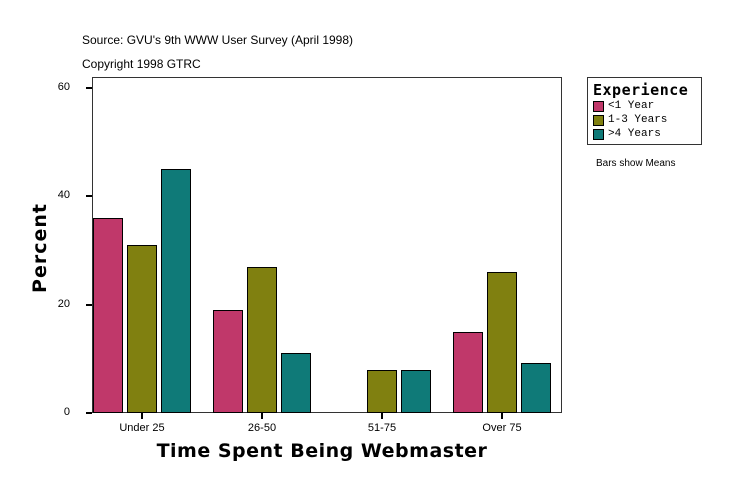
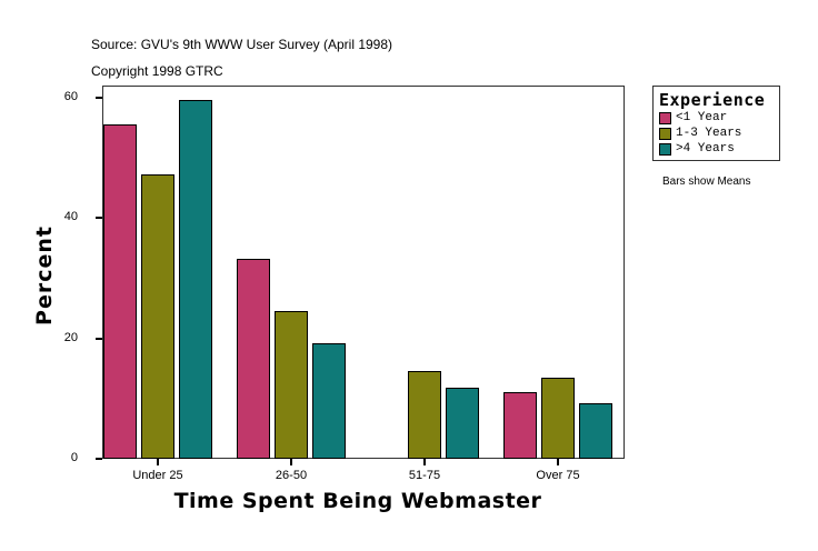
<1 Year/Under 25: 36 -> 56
1-3 Years/Under 25: 31 -> 47
>4 Years/Under 25: 45 -> 60
<1 Year/26-50: 19 -> 33
1-3 Years/26-50: 27 -> 25
>4 Years/26-50: 11 -> 19
1-3 Years/51-75: 8 -> 15
>4 Years/51-75: 8 -> 12
<1 Year/Over 75: 15 -> 11
1-3 Years/Over 75: 26 -> 14
